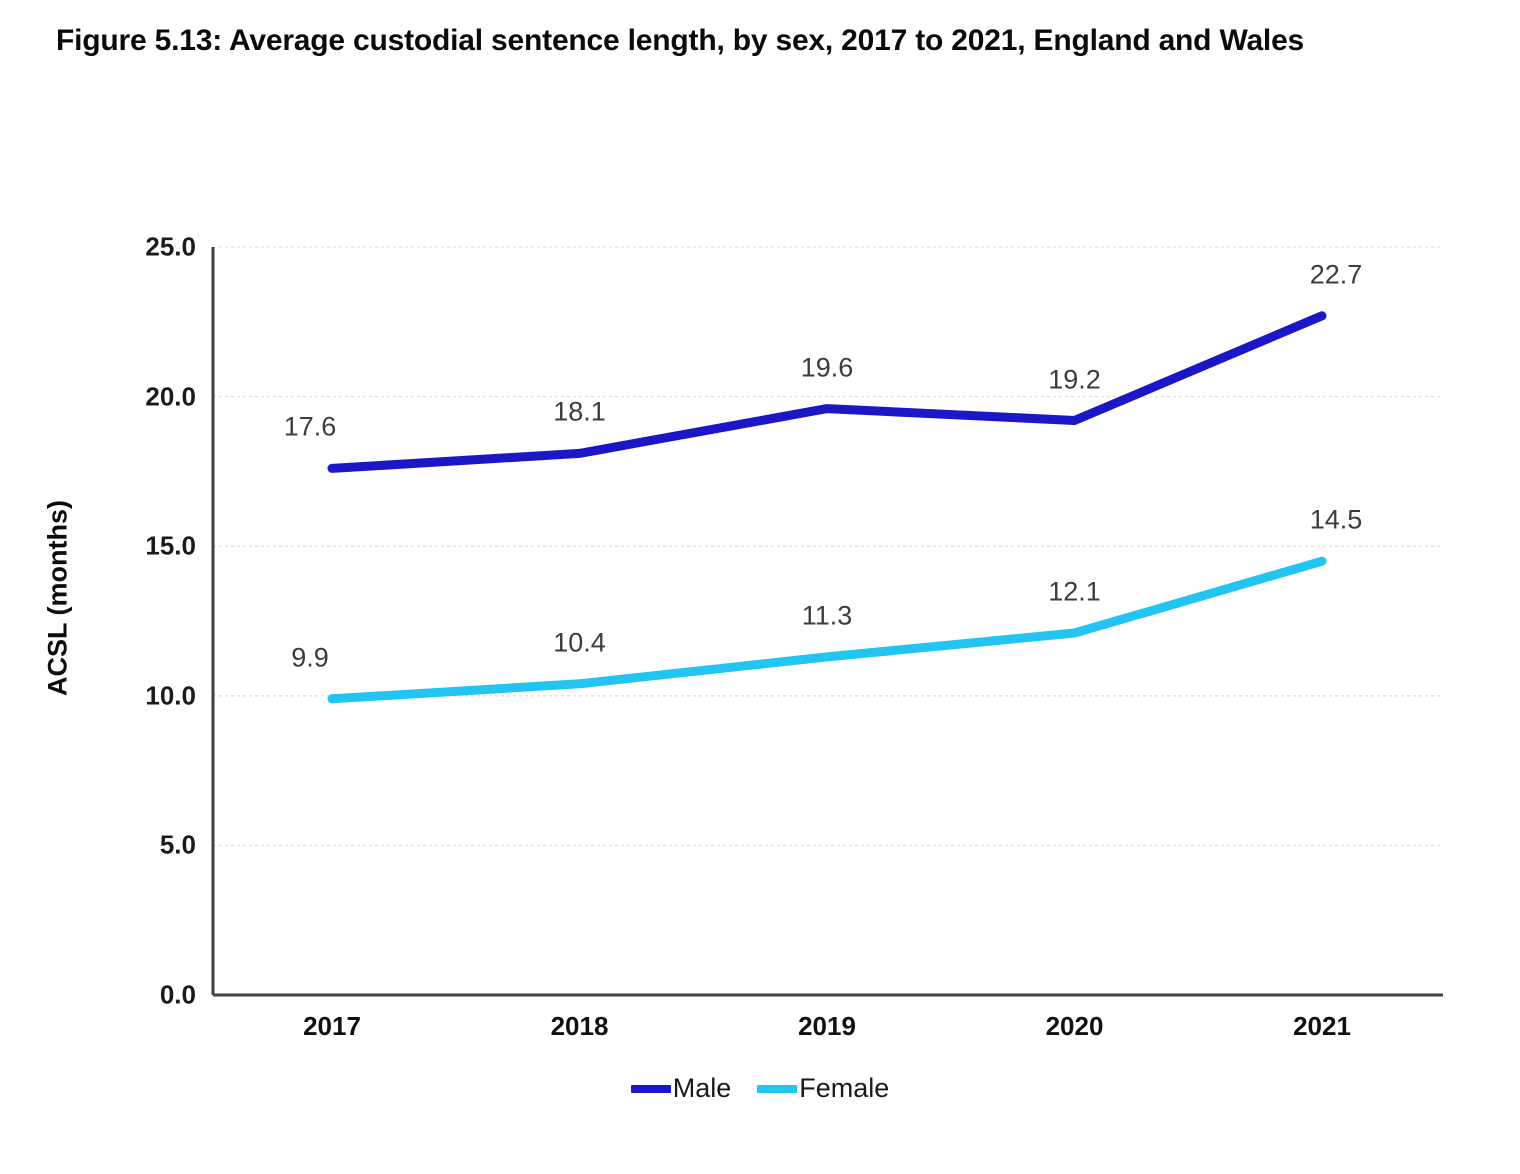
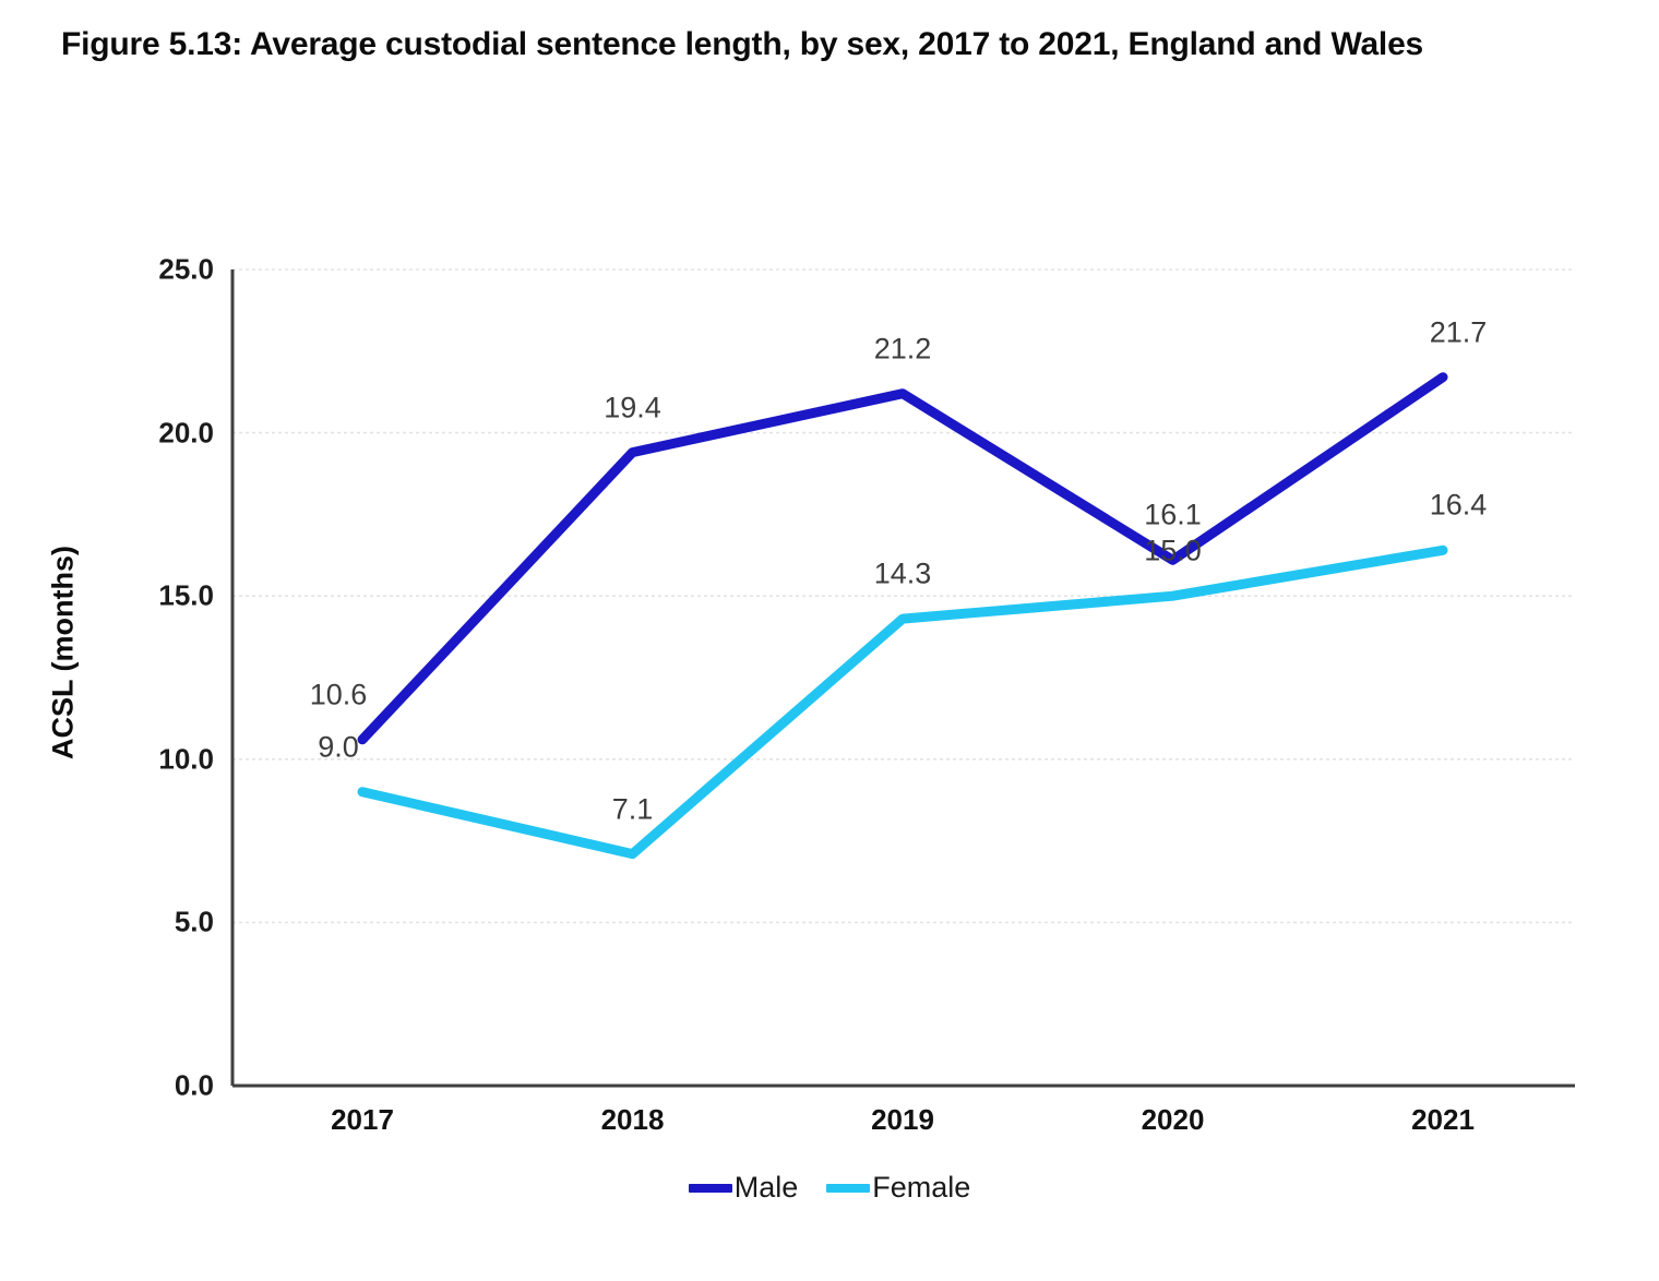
Male/2017: 17.6 -> 10.6
Female/2017: 9.9 -> 9.0
Male/2018: 18.1 -> 19.4
Female/2018: 10.4 -> 7.1
Male/2019: 19.6 -> 21.2
Female/2019: 11.3 -> 14.3
Male/2020: 19.2 -> 16.1
Female/2020: 12.1 -> 15.0
Male/2021: 22.7 -> 21.7
Female/2021: 14.5 -> 16.4
